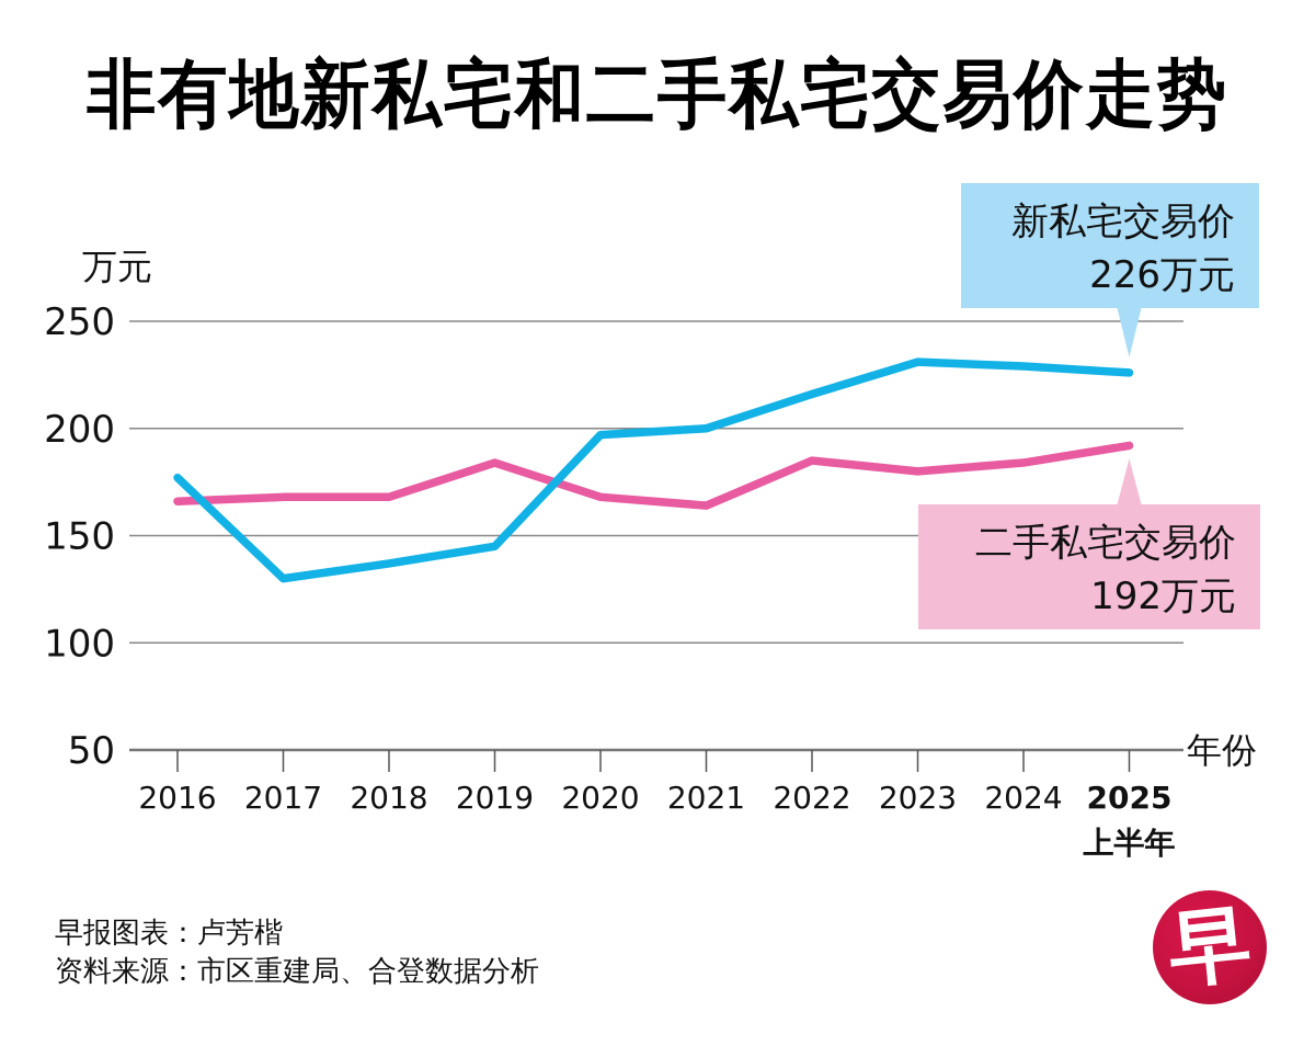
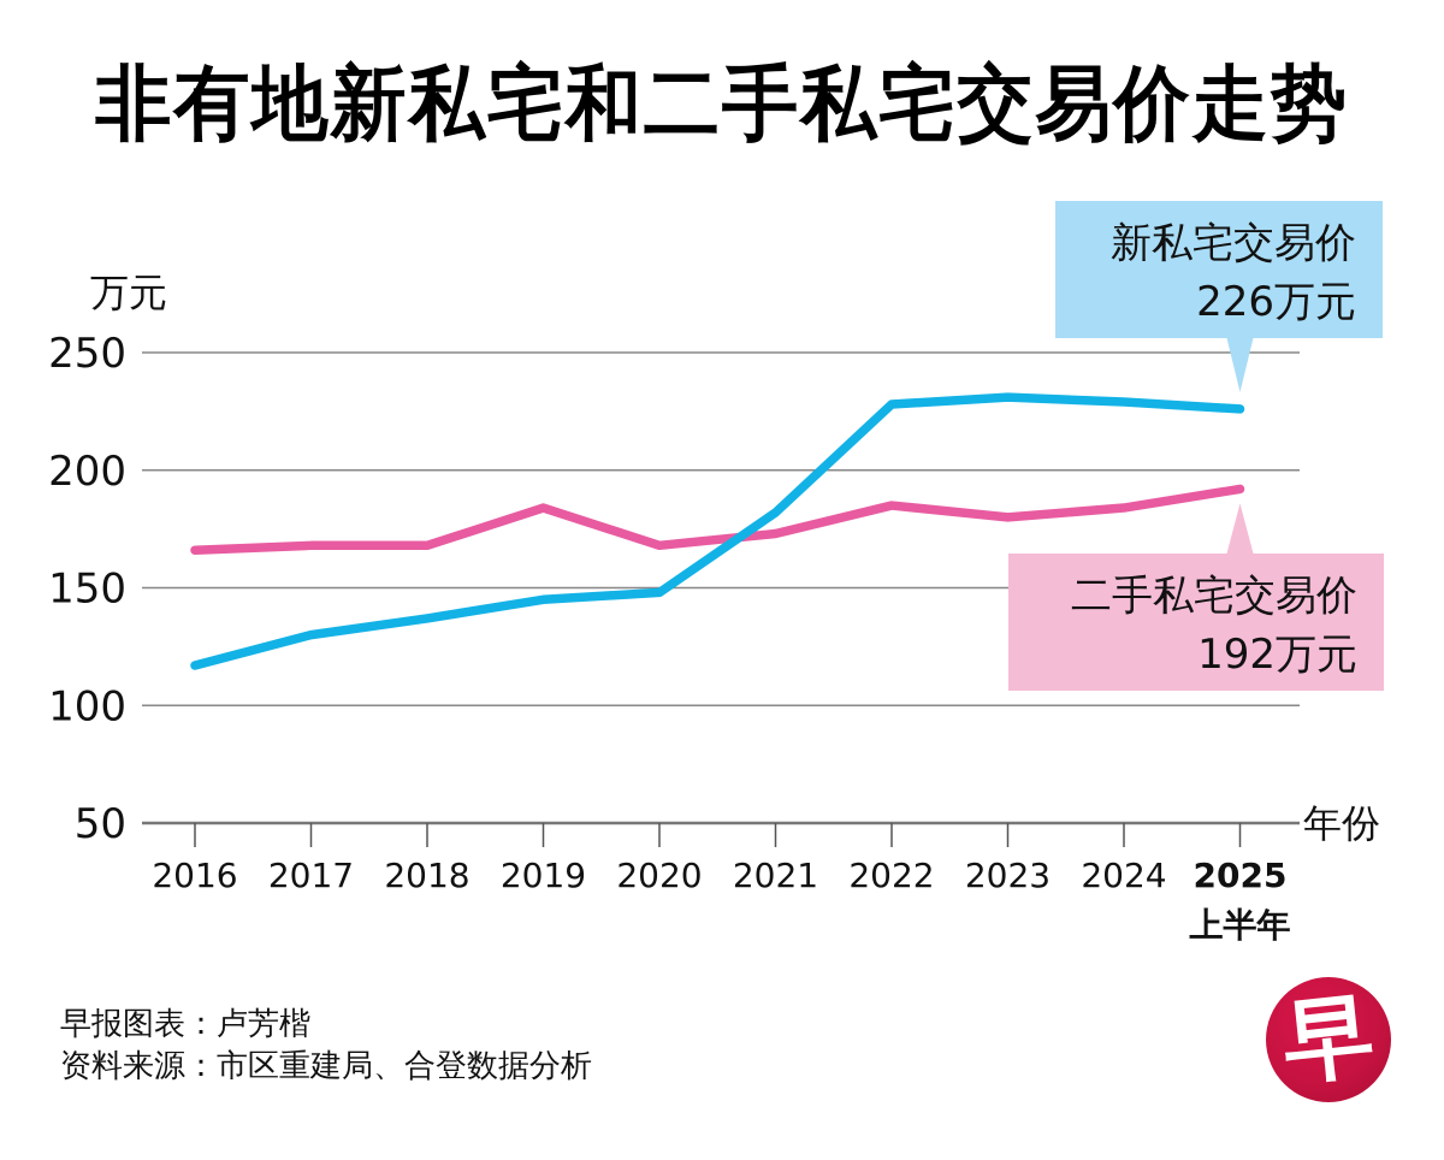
新私宅交易价/2016: 177 -> 117
新私宅交易价/2020: 197 -> 148
新私宅交易价/2021: 200 -> 182
二手私宅交易价/2021: 164 -> 173
新私宅交易价/2022: 216 -> 228
